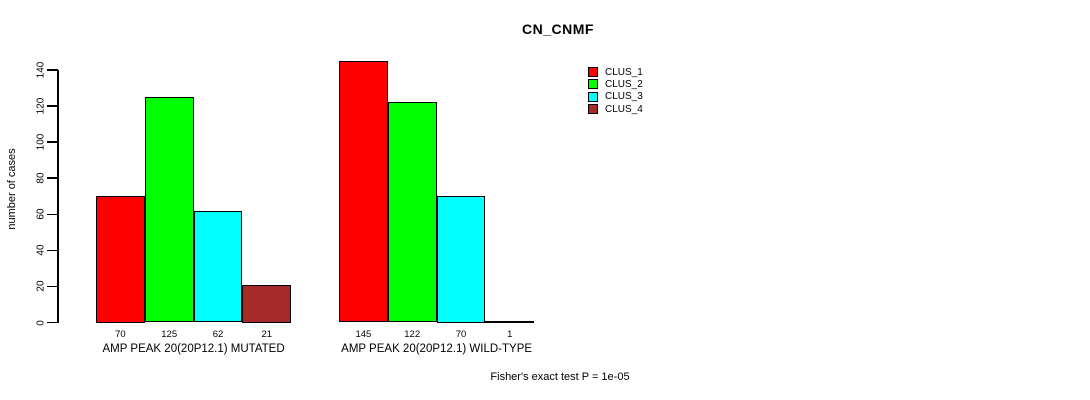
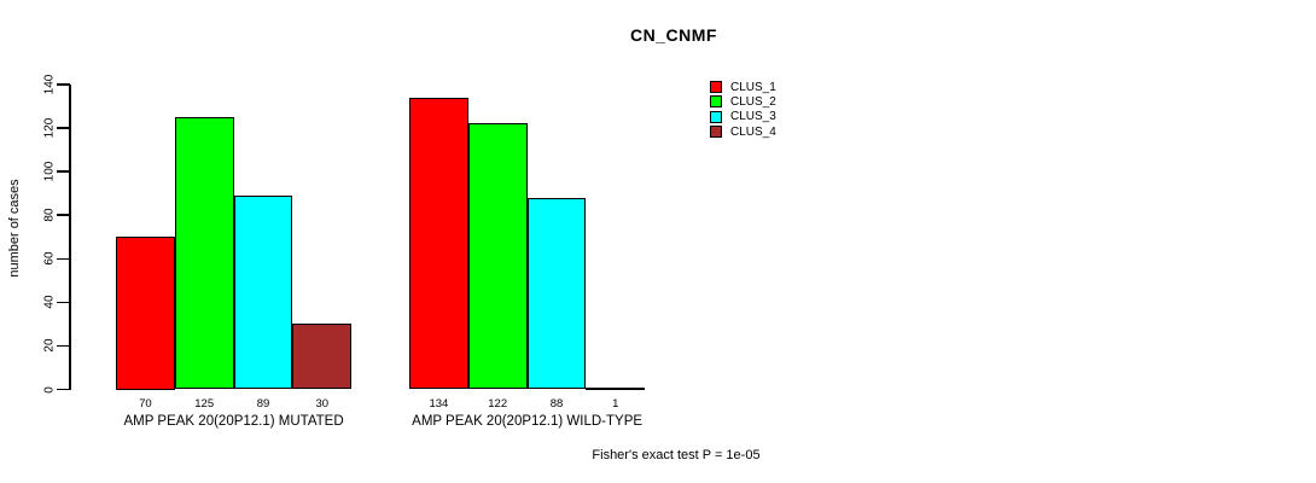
CLUS_3/AMP PEAK 20(20P12.1) MUTATED: 62 -> 89
CLUS_4/AMP PEAK 20(20P12.1) MUTATED: 21 -> 30
CLUS_1/AMP PEAK 20(20P12.1) WILD-TYPE: 145 -> 134
CLUS_3/AMP PEAK 20(20P12.1) WILD-TYPE: 70 -> 88
